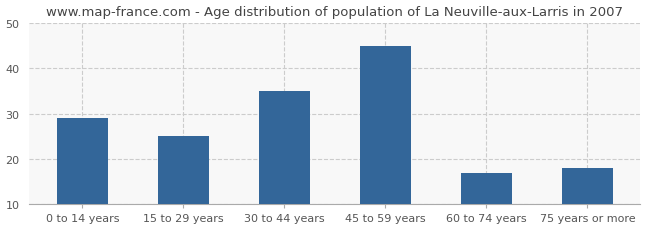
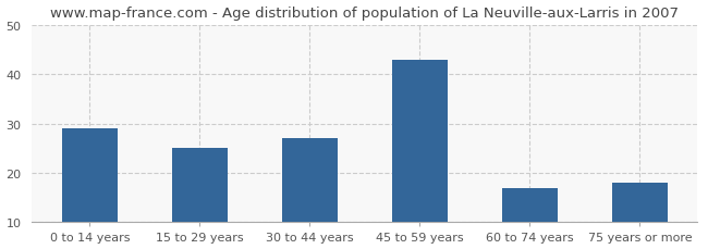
30 to 44 years: 35 -> 27
45 to 59 years: 45 -> 43
